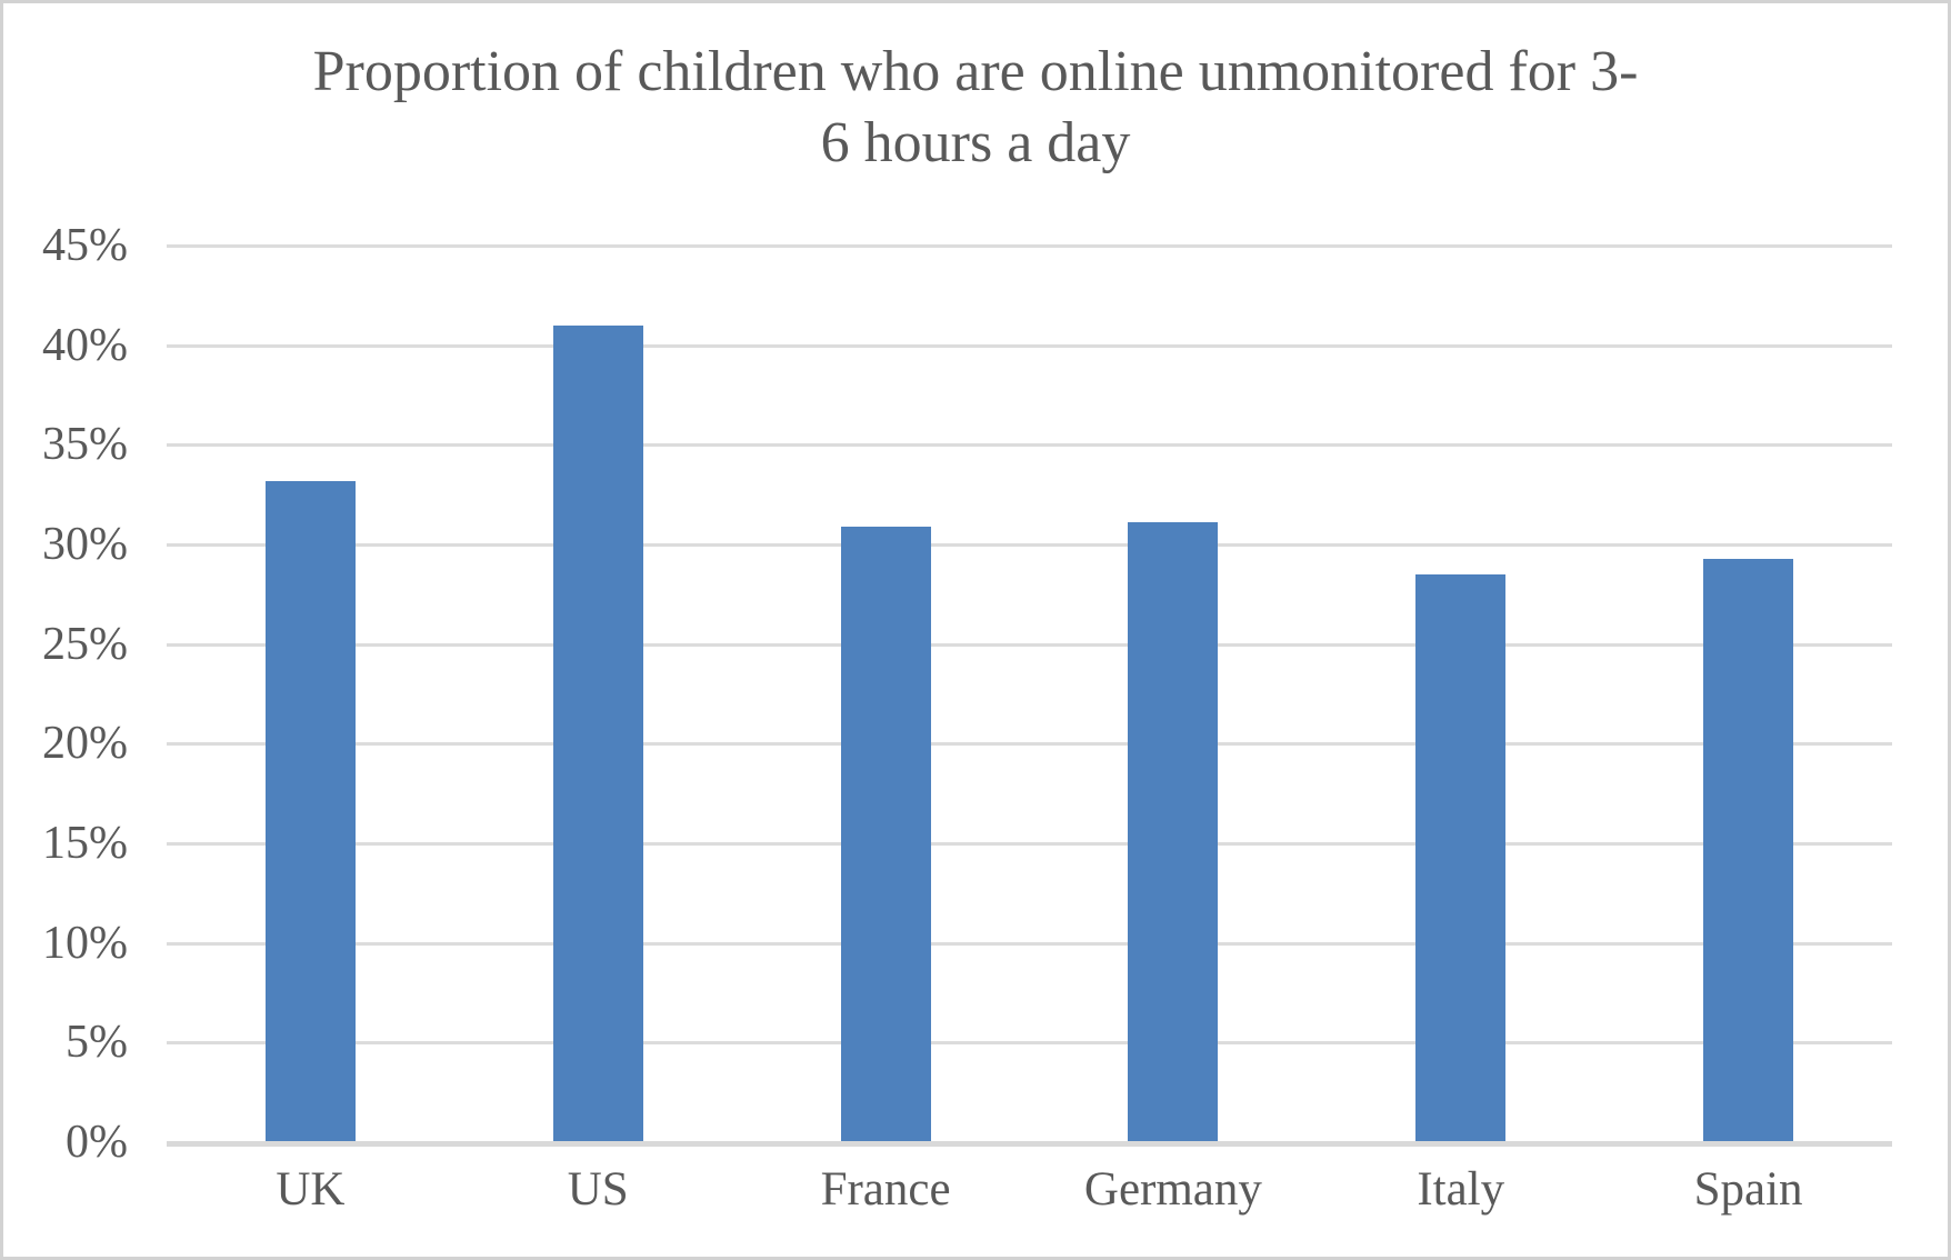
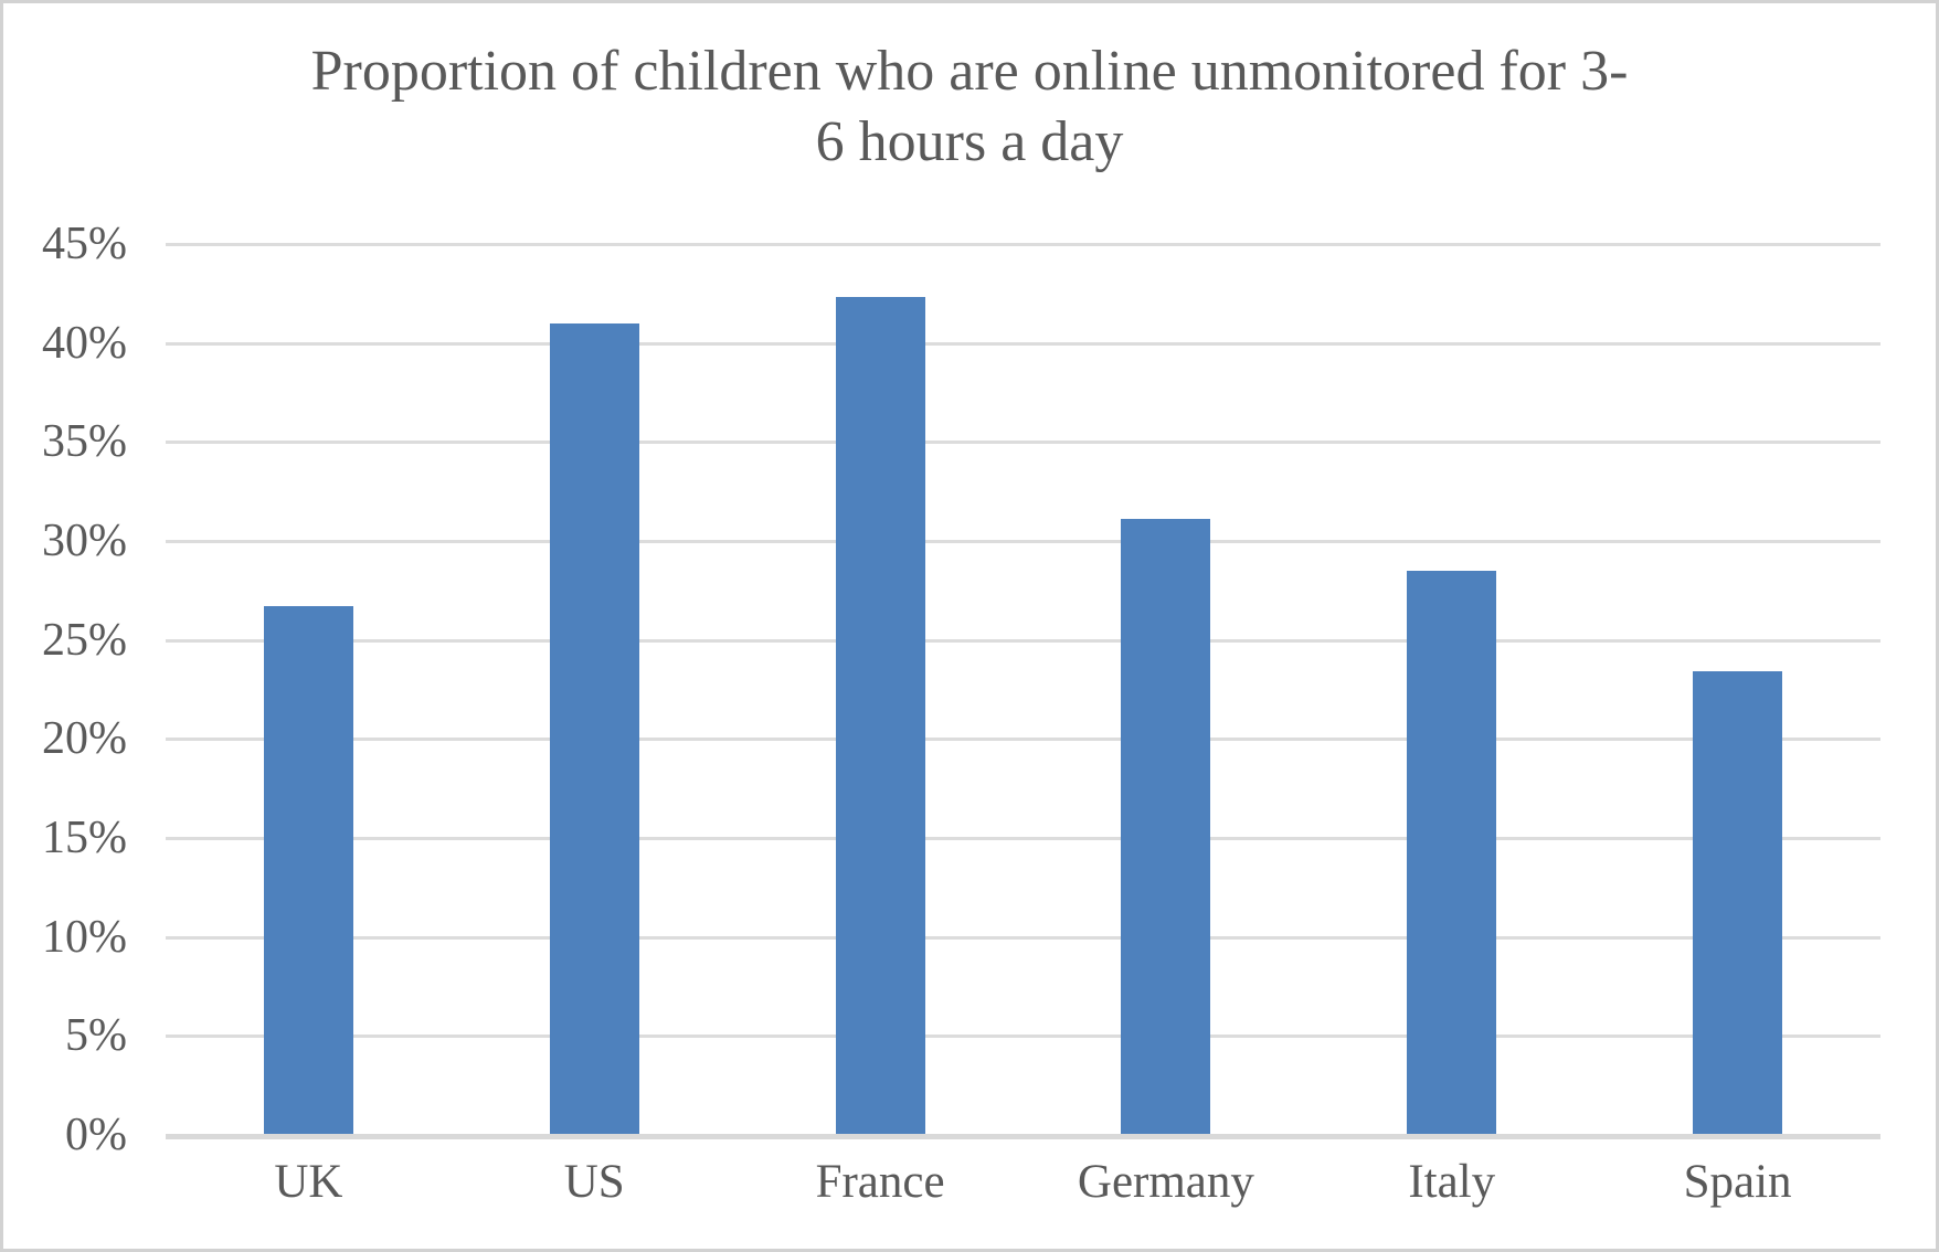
UK: 33.2% -> 26.7%
France: 30.9% -> 42.3%
Spain: 29.3% -> 23.4%
